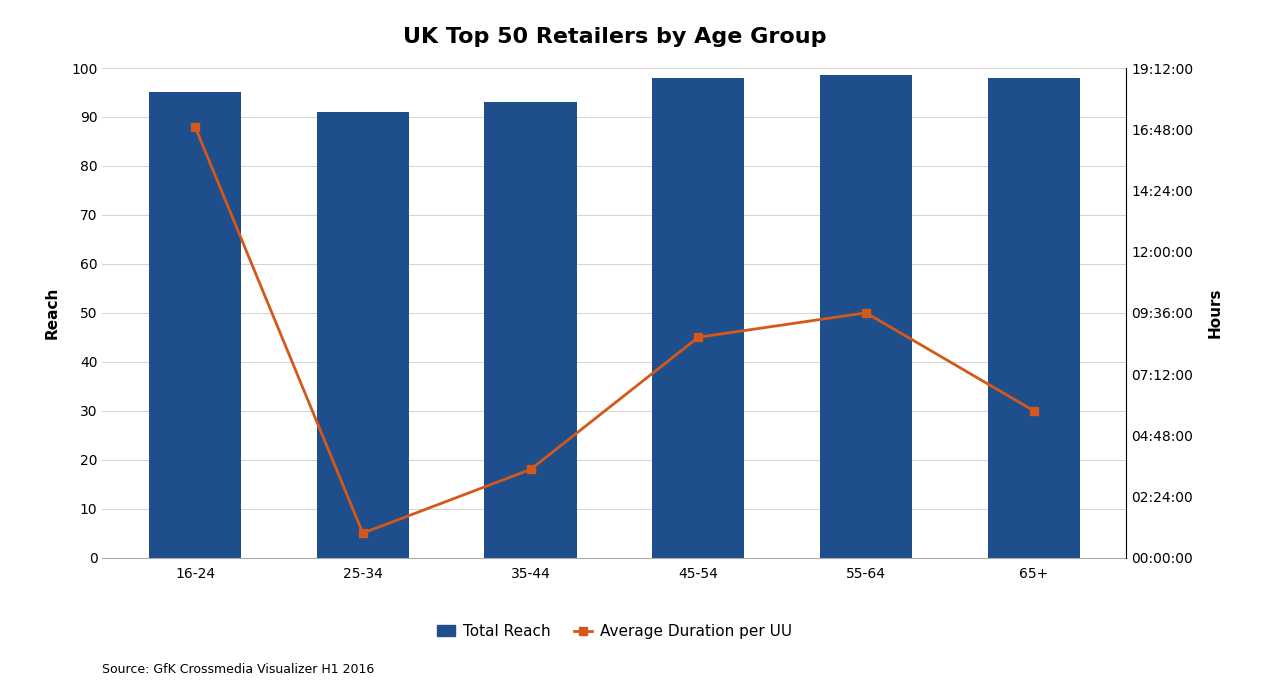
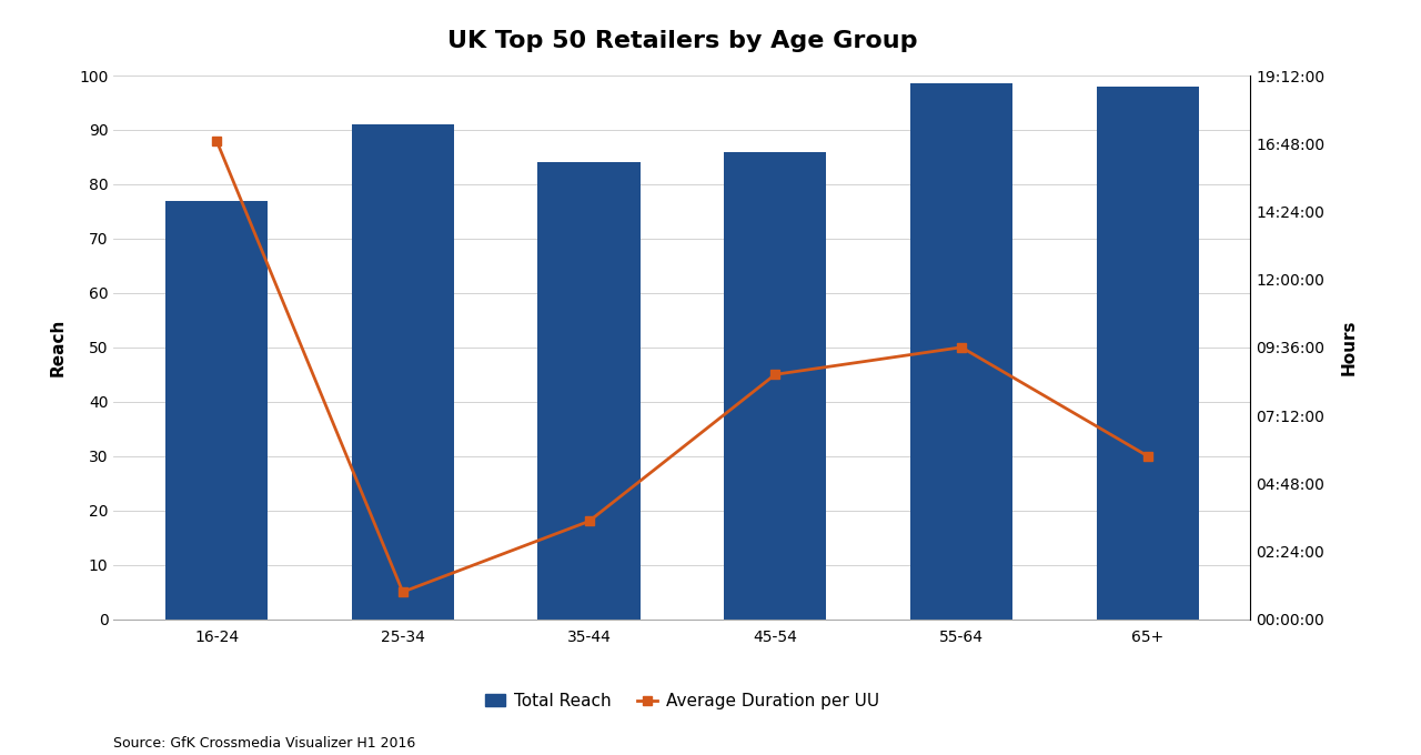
Total Reach/16-24: 95.0 -> 77.0
Total Reach/35-44: 93.0 -> 84.0
Total Reach/45-54: 98.0 -> 86.0
